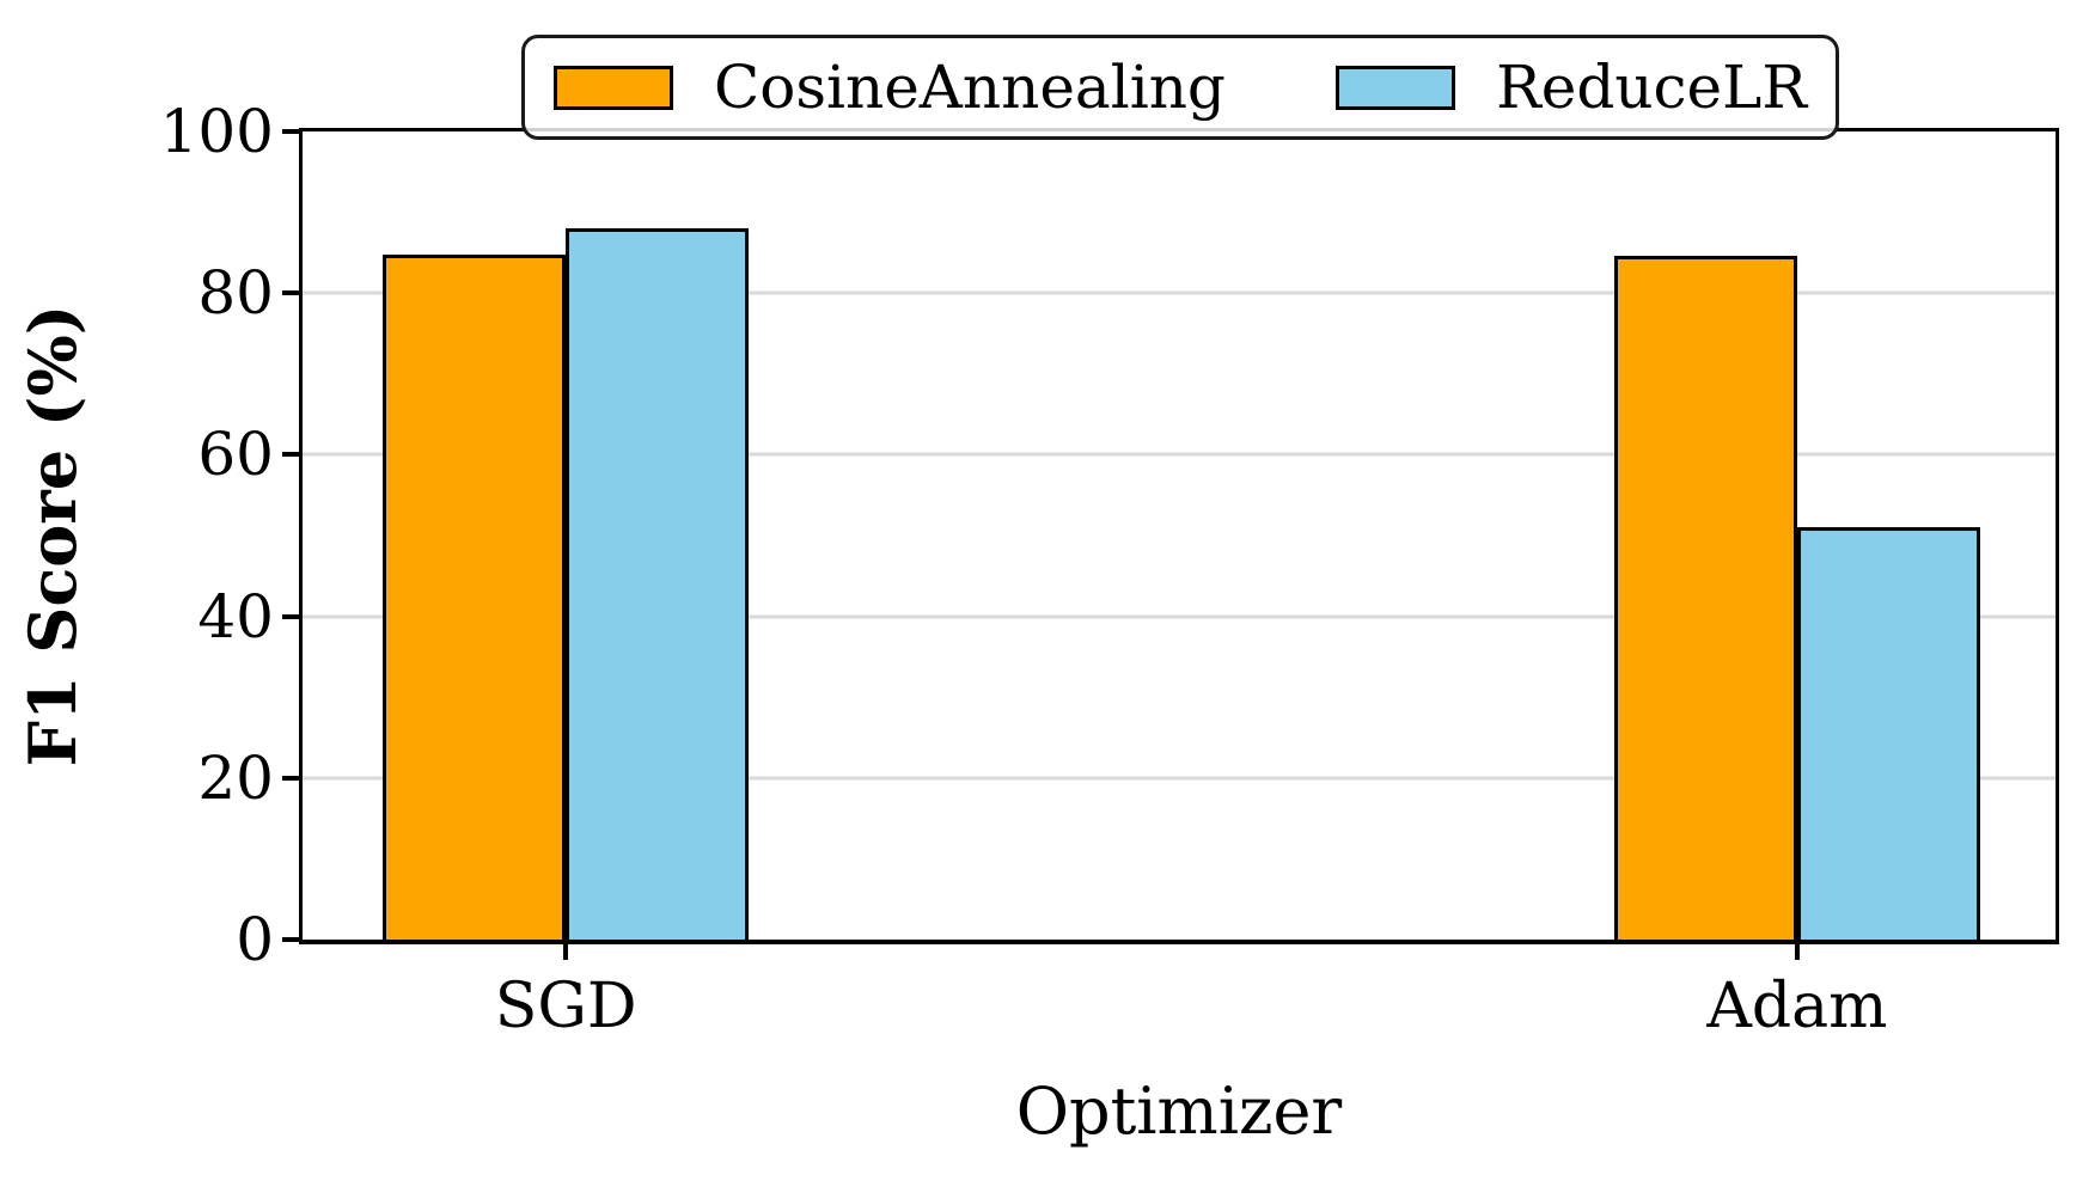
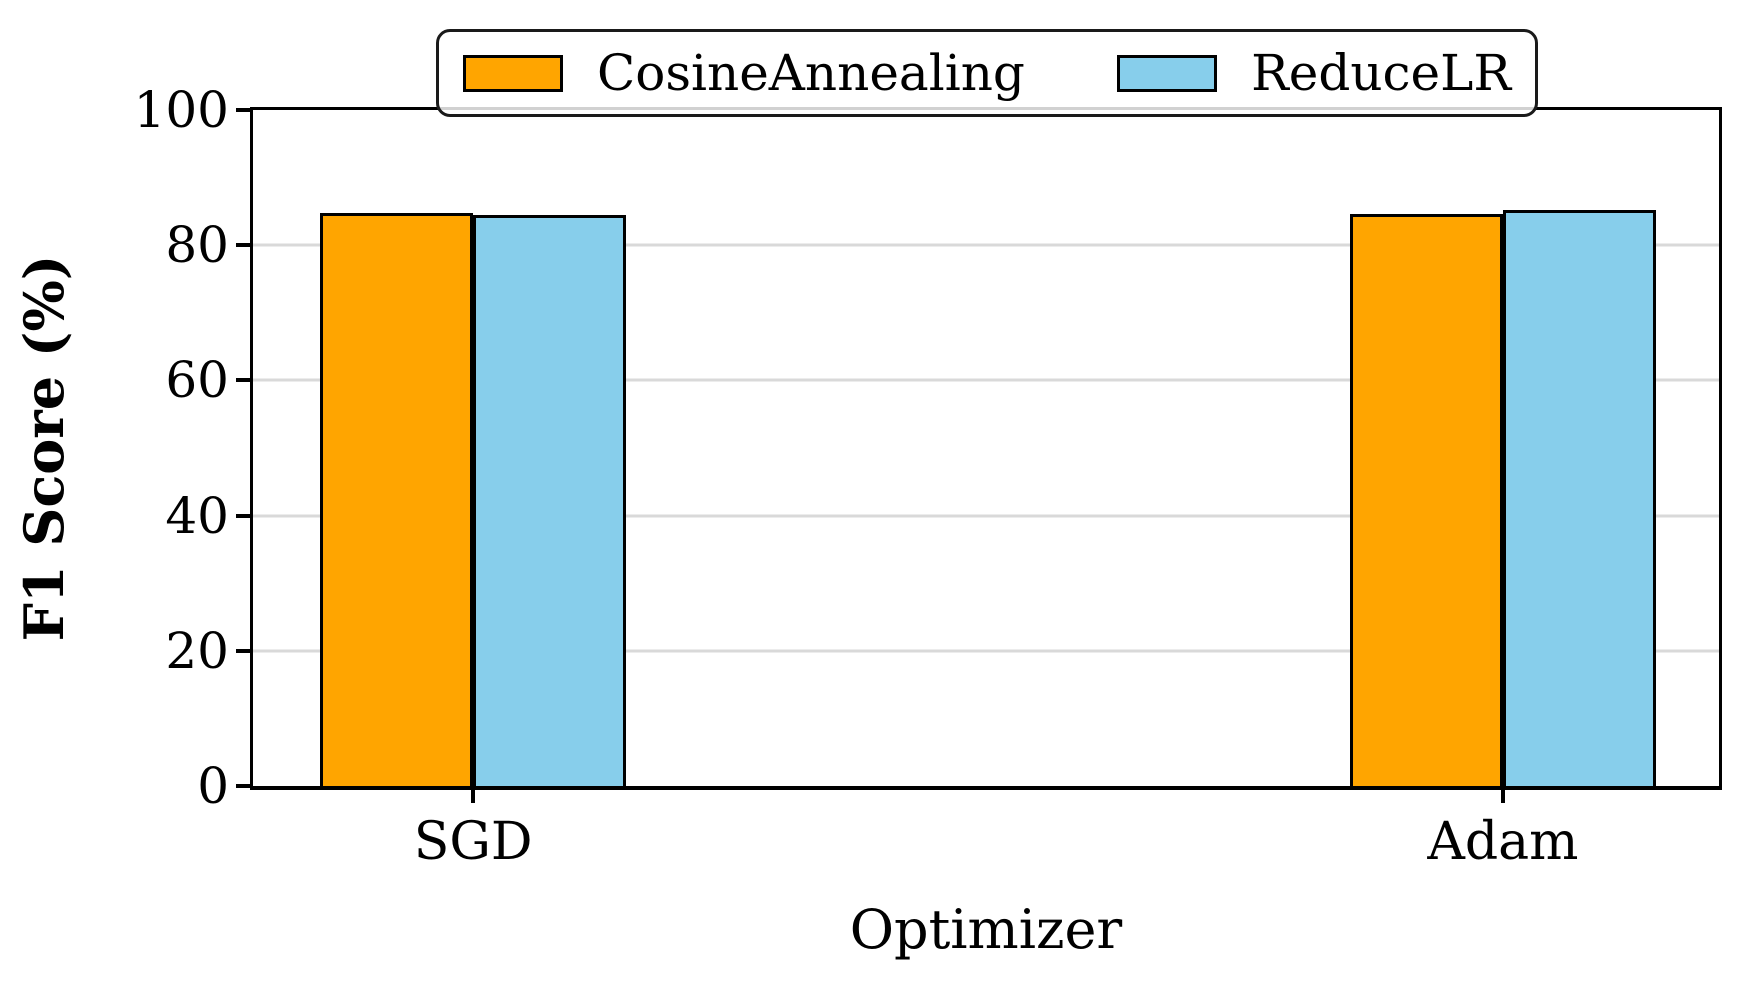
ReduceLR/SGD: 88 -> 84
ReduceLR/Adam: 51 -> 85
